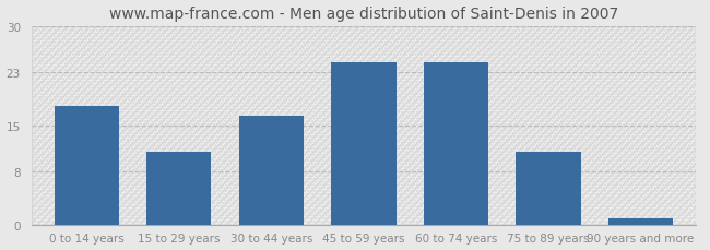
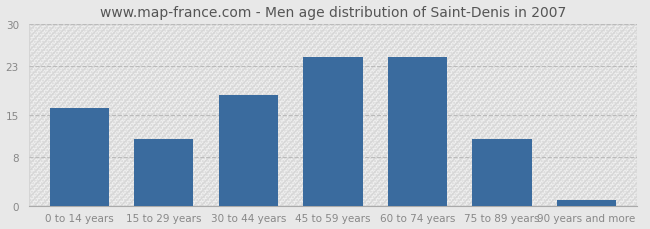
0 to 14 years: 18.0 -> 16.2
30 to 44 years: 16.5 -> 18.2
